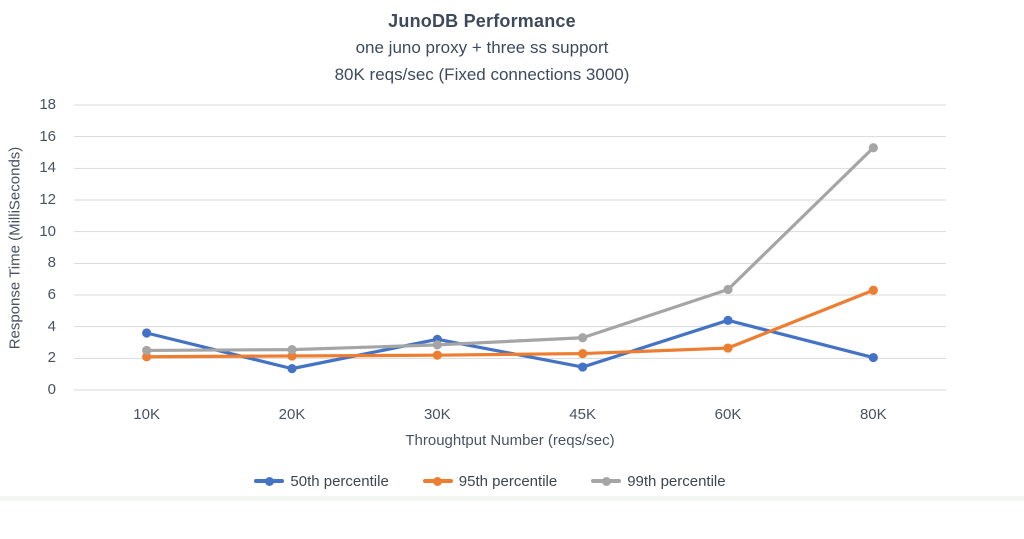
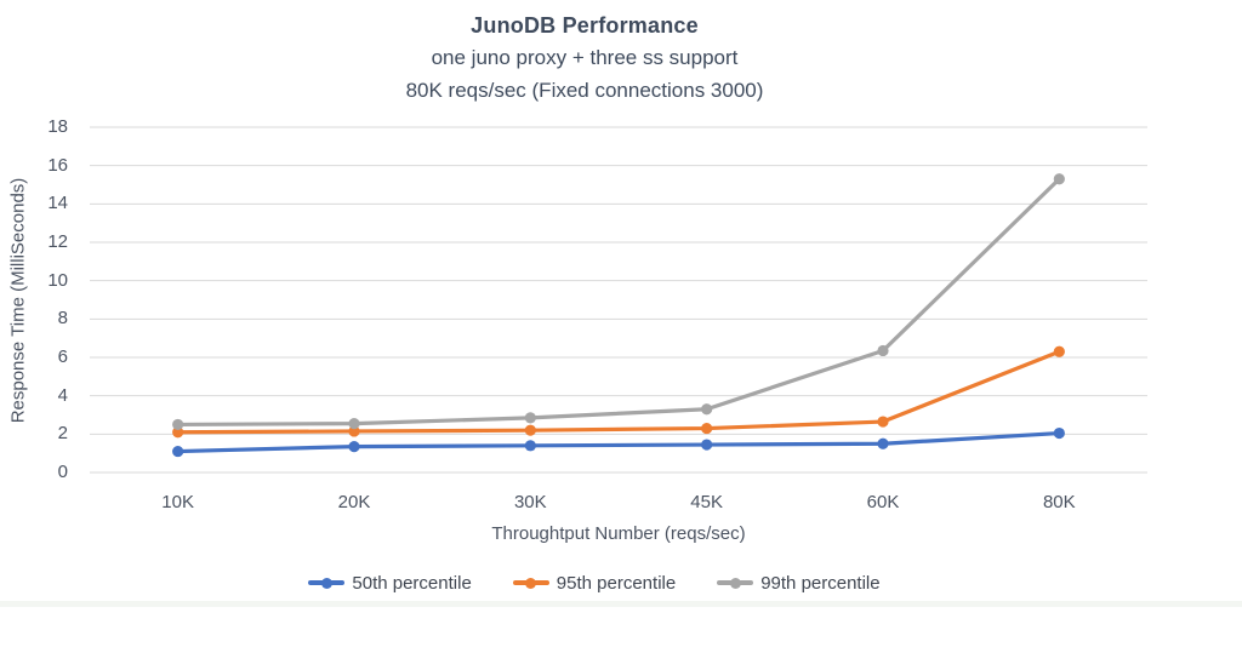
50th percentile/10K: 3.6 -> 1.1
50th percentile/30K: 3.2 -> 1.4
50th percentile/60K: 4.4 -> 1.5
